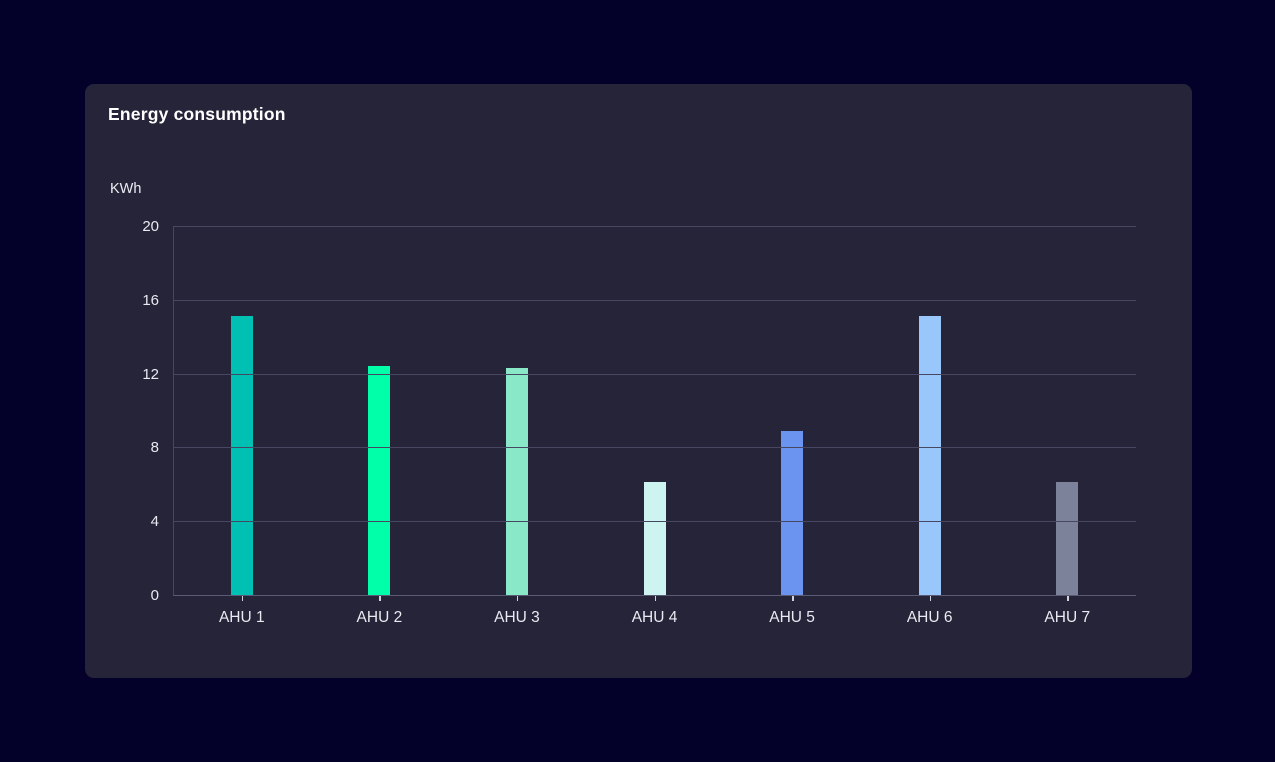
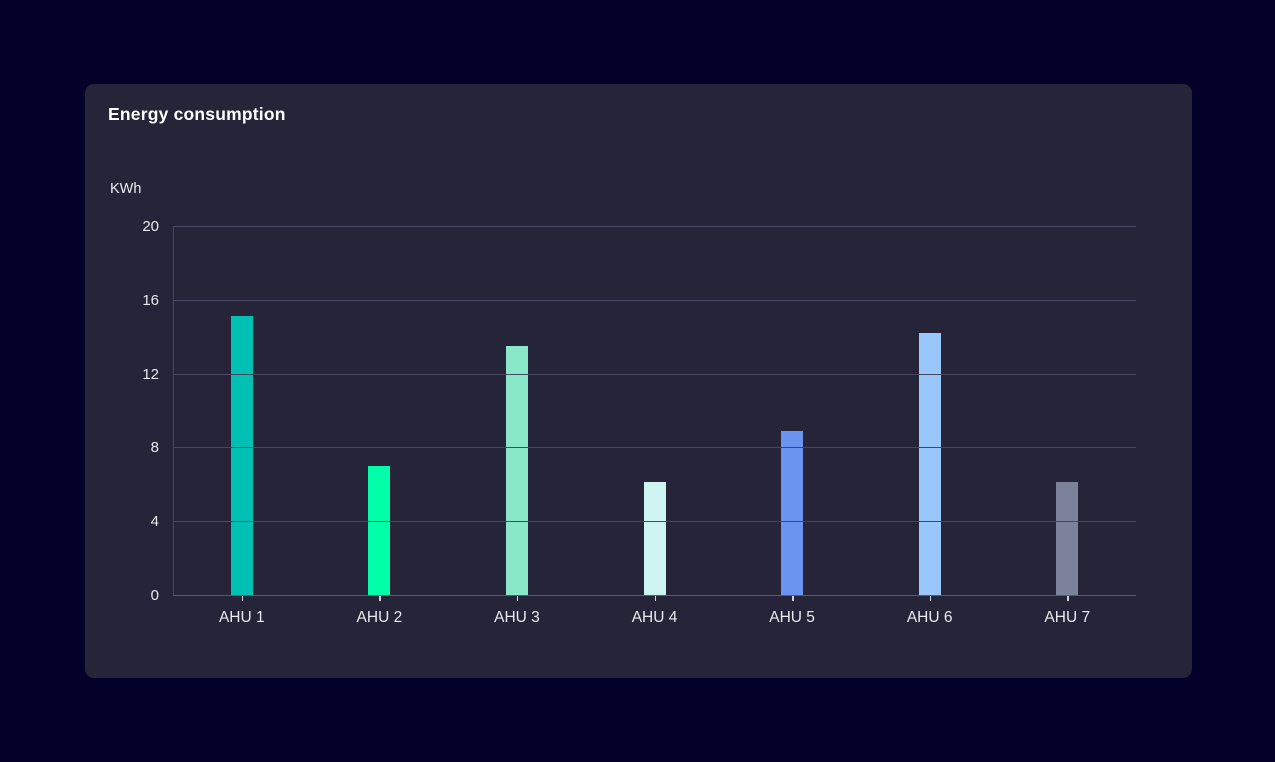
AHU 2: 12.4 -> 7.0
AHU 3: 12.3 -> 13.5
AHU 6: 15.1 -> 14.2
